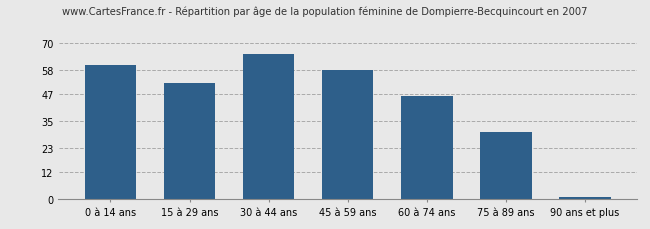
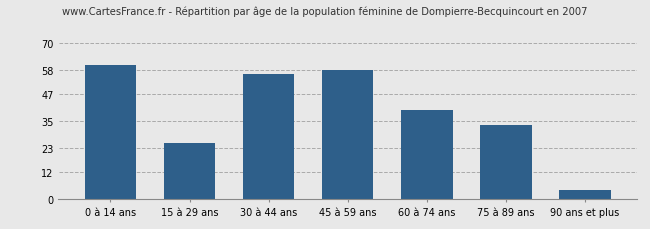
15 à 29 ans: 52 -> 25
30 à 44 ans: 65 -> 56
60 à 74 ans: 46 -> 40
75 à 89 ans: 30 -> 33
90 ans et plus: 1 -> 4
